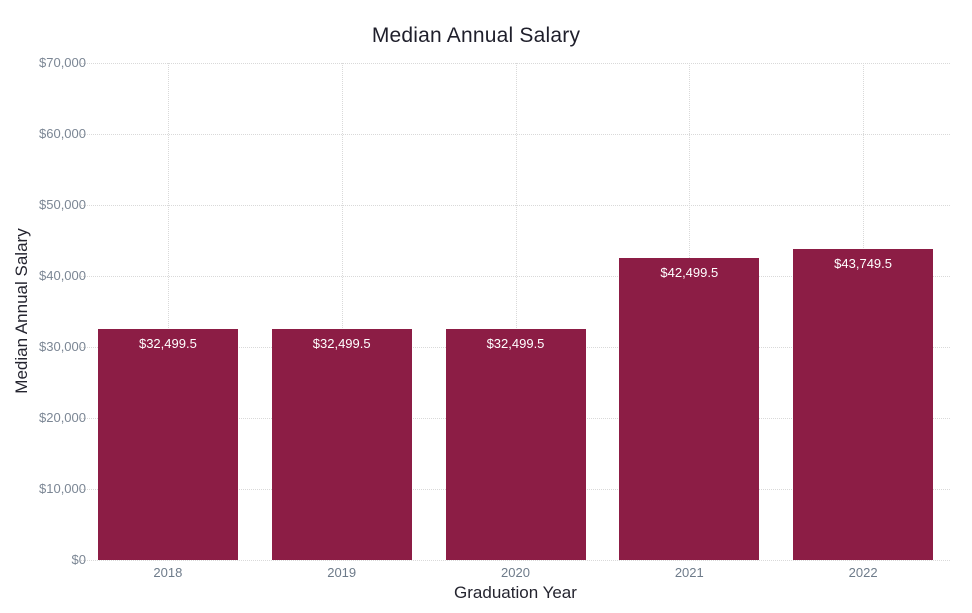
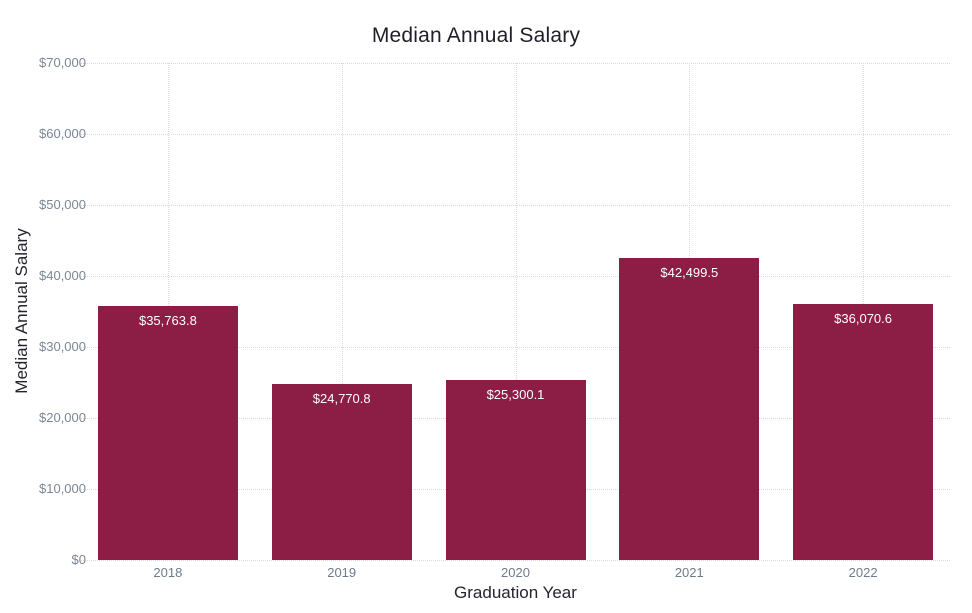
2018: $32,499.5 -> $35,763.8
2019: $32,499.5 -> $24,770.8
2020: $32,499.5 -> $25,300.1
2022: $43,749.5 -> $36,070.6
